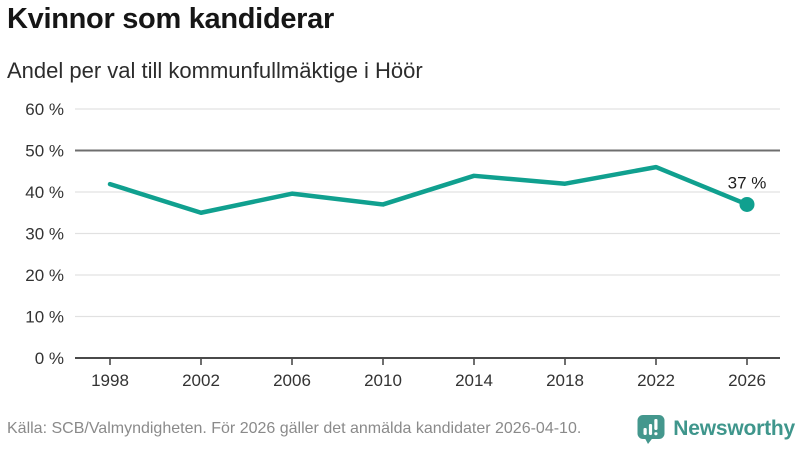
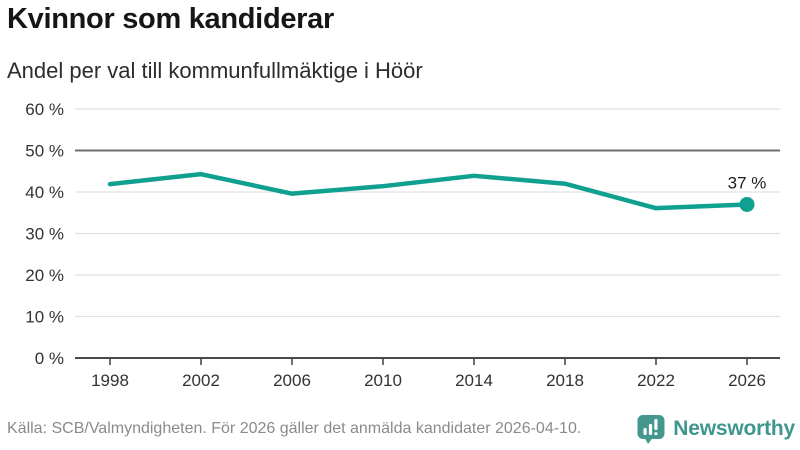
2002: 35% -> 44%
2010: 37% -> 41%
2022: 46% -> 36%
